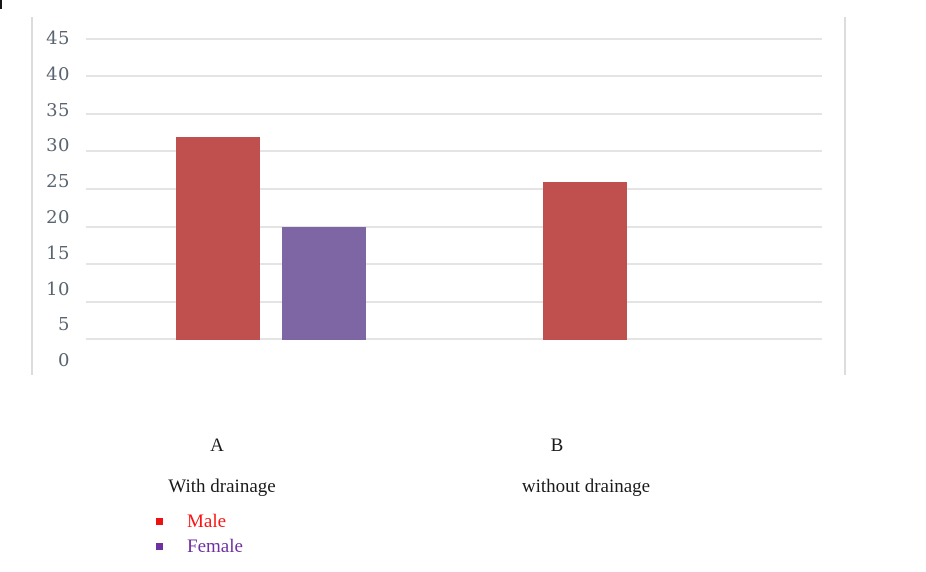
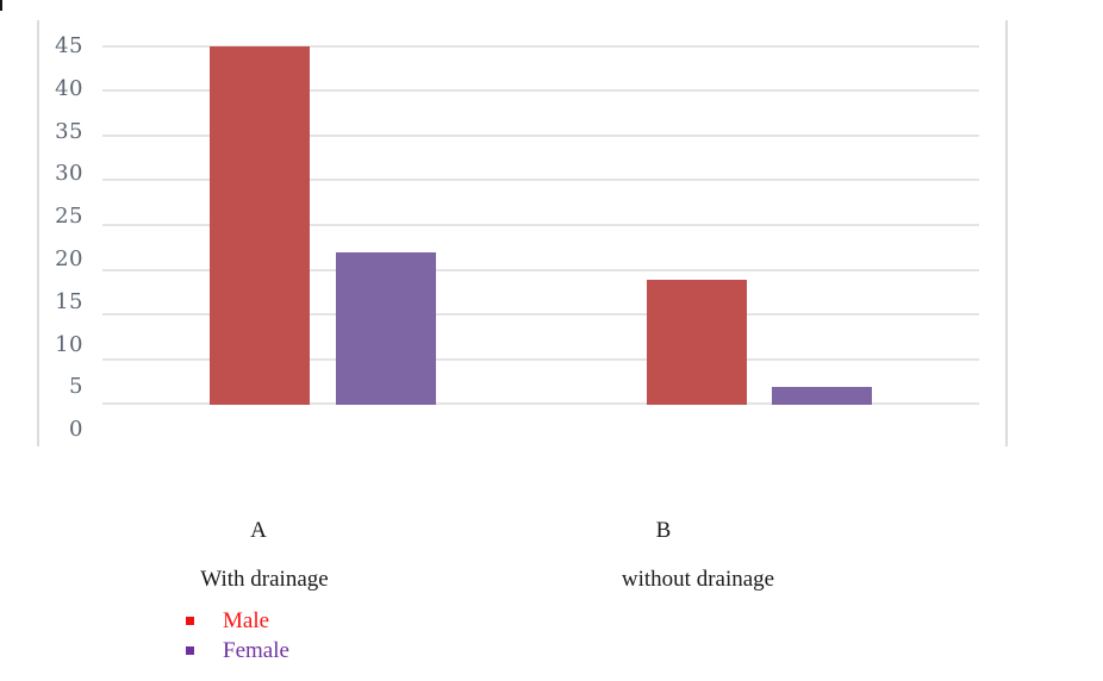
Male/A: 32 -> 45
Female/A: 20 -> 22
Male/B: 26 -> 19
Female/B: 4 -> 7
